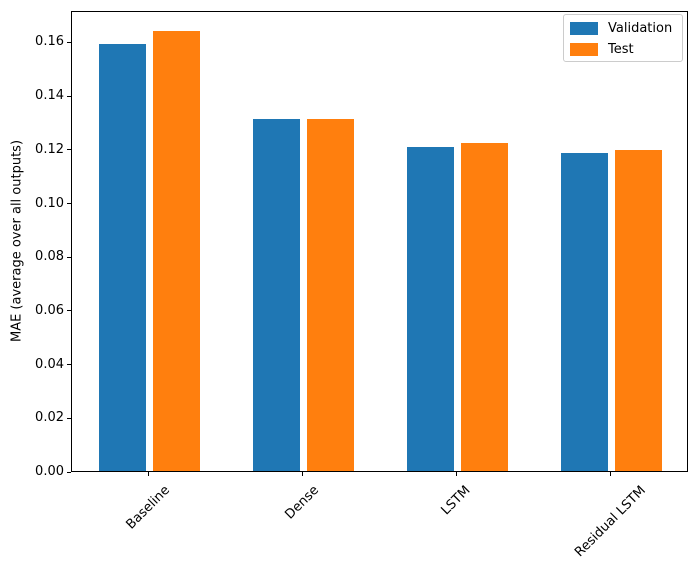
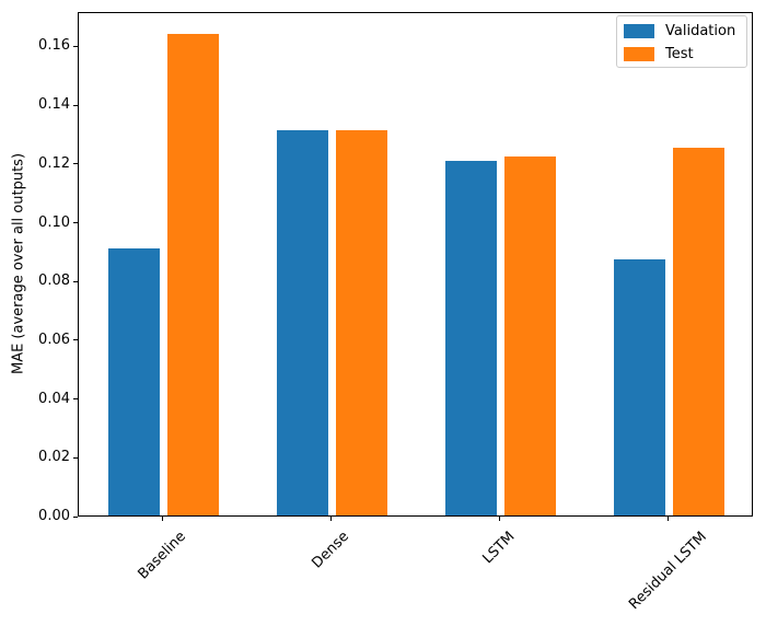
Validation/Baseline: 0.159 -> 0.091
Validation/Residual LSTM: 0.118 -> 0.087
Test/Residual LSTM: 0.119 -> 0.125
